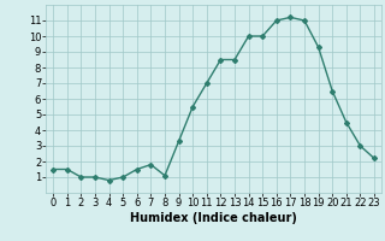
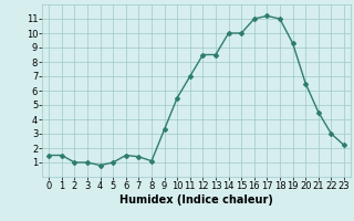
7: 1.8 -> 1.4
